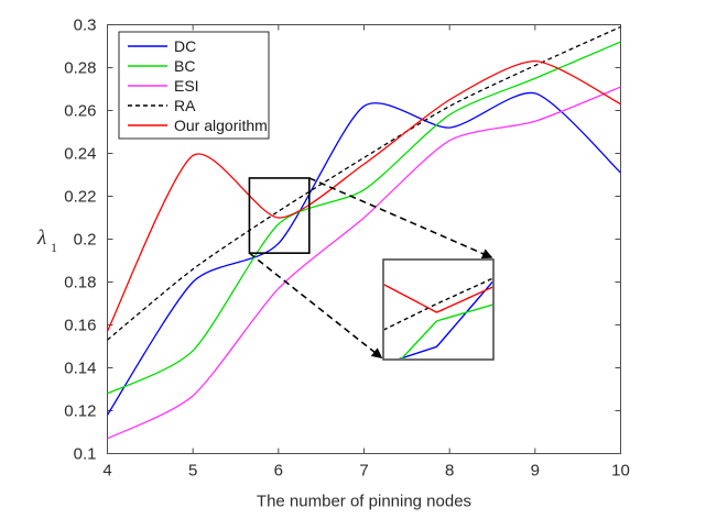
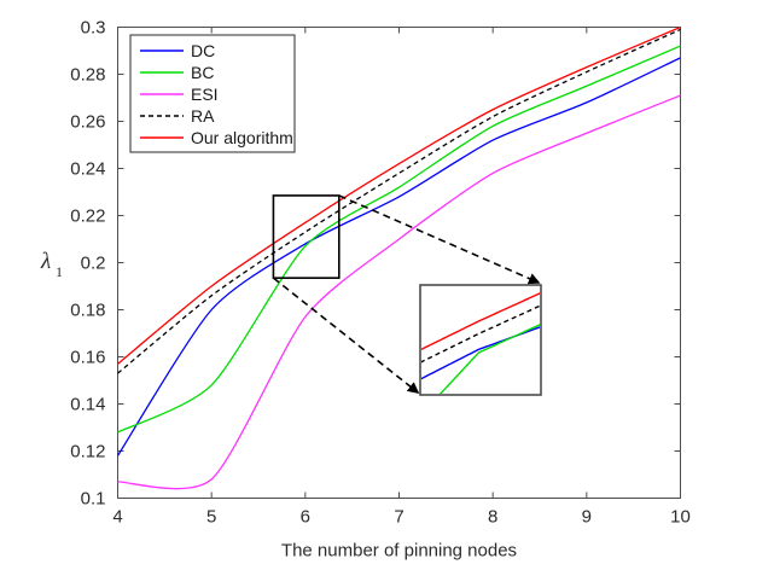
ESI/5: 0.127 -> 0.108
Our algorithm/5: 0.239 -> 0.190
DC/6: 0.198 -> 0.208
Our algorithm/6: 0.210 -> 0.217
DC/7: 0.262 -> 0.228
BC/7: 0.223 -> 0.232
Our algorithm/7: 0.235 -> 0.242
ESI/8: 0.246 -> 0.238
DC/10: 0.231 -> 0.287
Our algorithm/10: 0.263 -> 0.300
